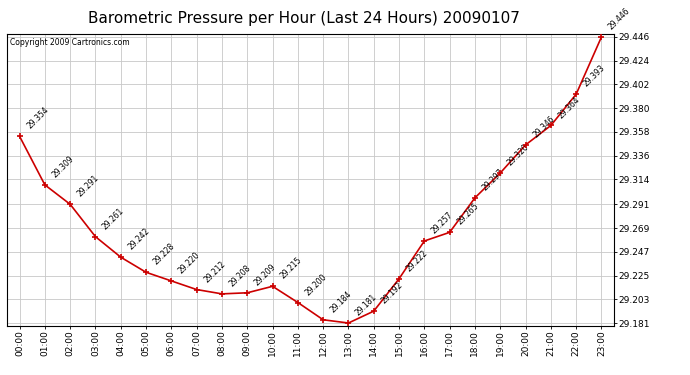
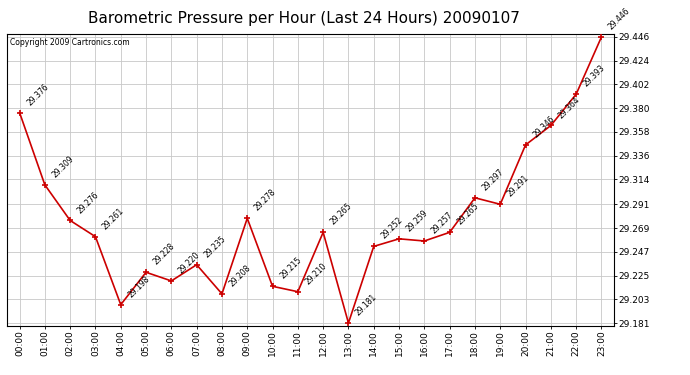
00:00: 29.354 -> 29.376
02:00: 29.291 -> 29.276
04:00: 29.242 -> 29.198
07:00: 29.212 -> 29.235
09:00: 29.209 -> 29.278
11:00: 29.200 -> 29.210
12:00: 29.184 -> 29.265
14:00: 29.192 -> 29.252
15:00: 29.222 -> 29.259
19:00: 29.320 -> 29.291
